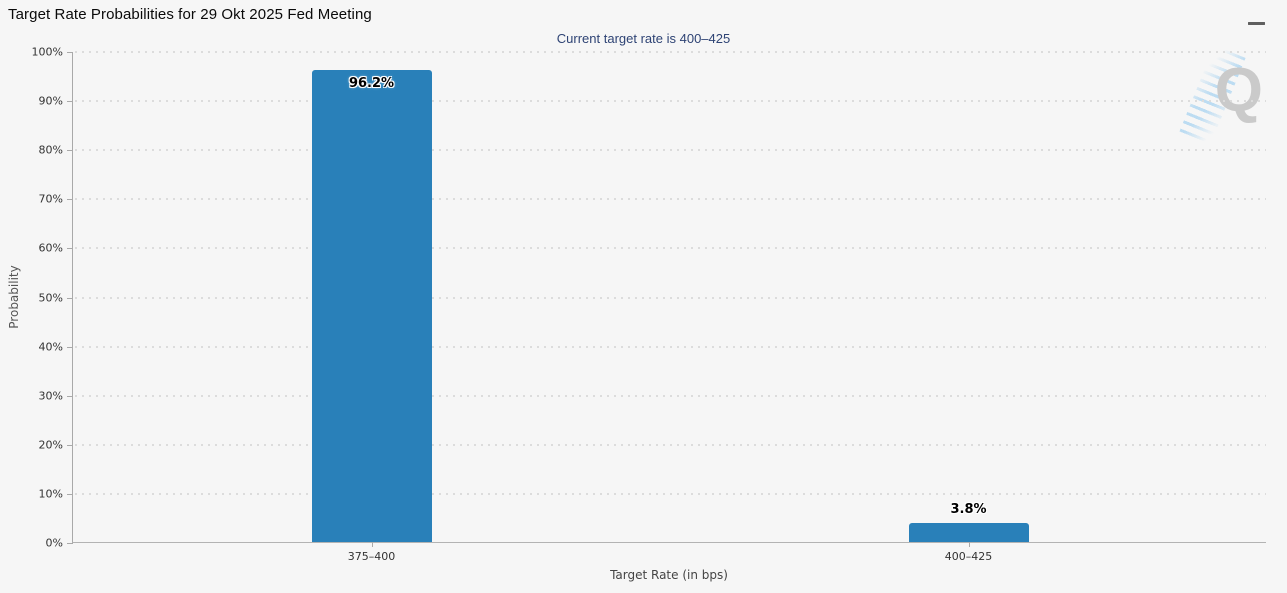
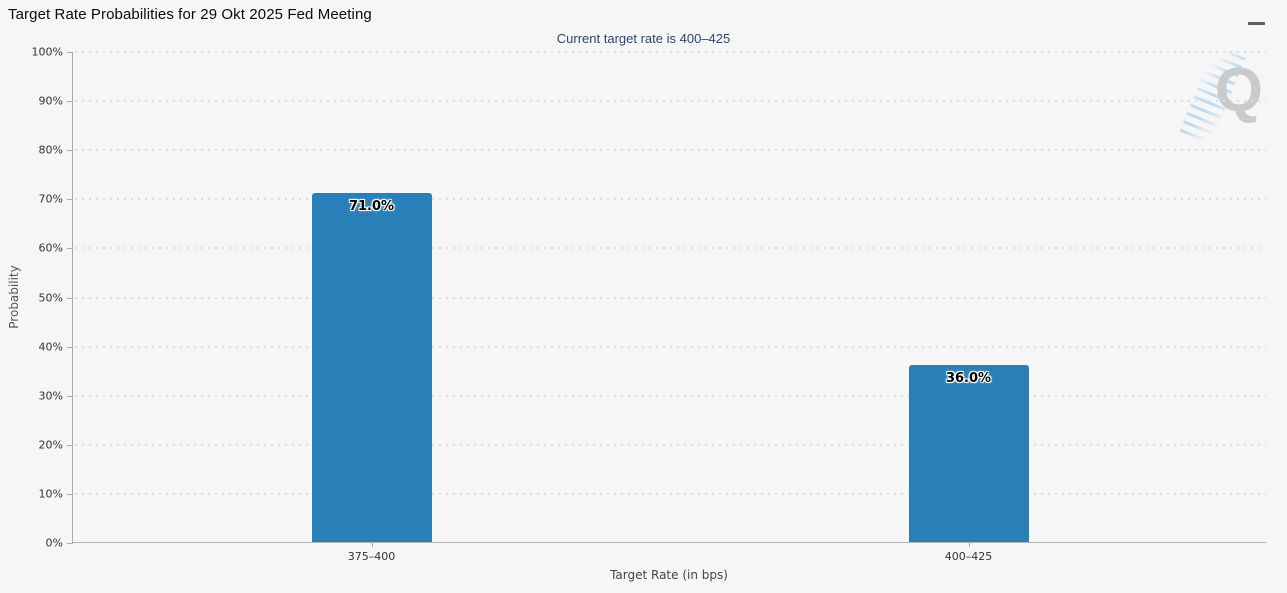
375–400: 96.2% -> 71.0%
400–425: 3.8% -> 36.0%
